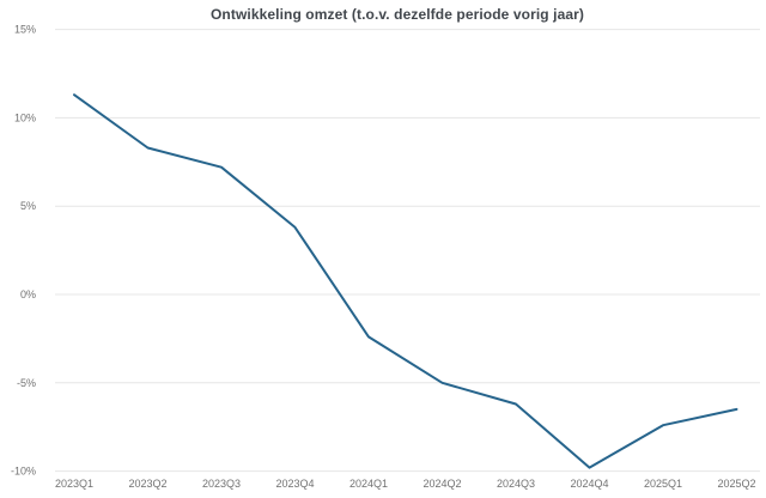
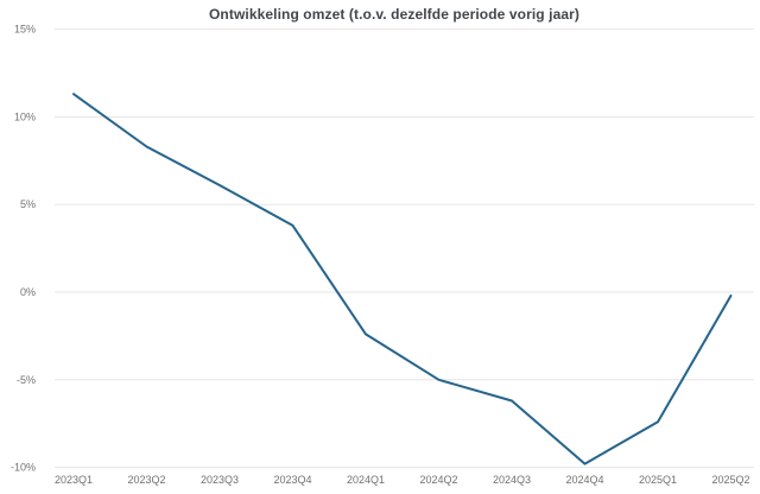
2023Q3: 7.2% -> 6.1%
2025Q2: -6.5% -> -0.2%
